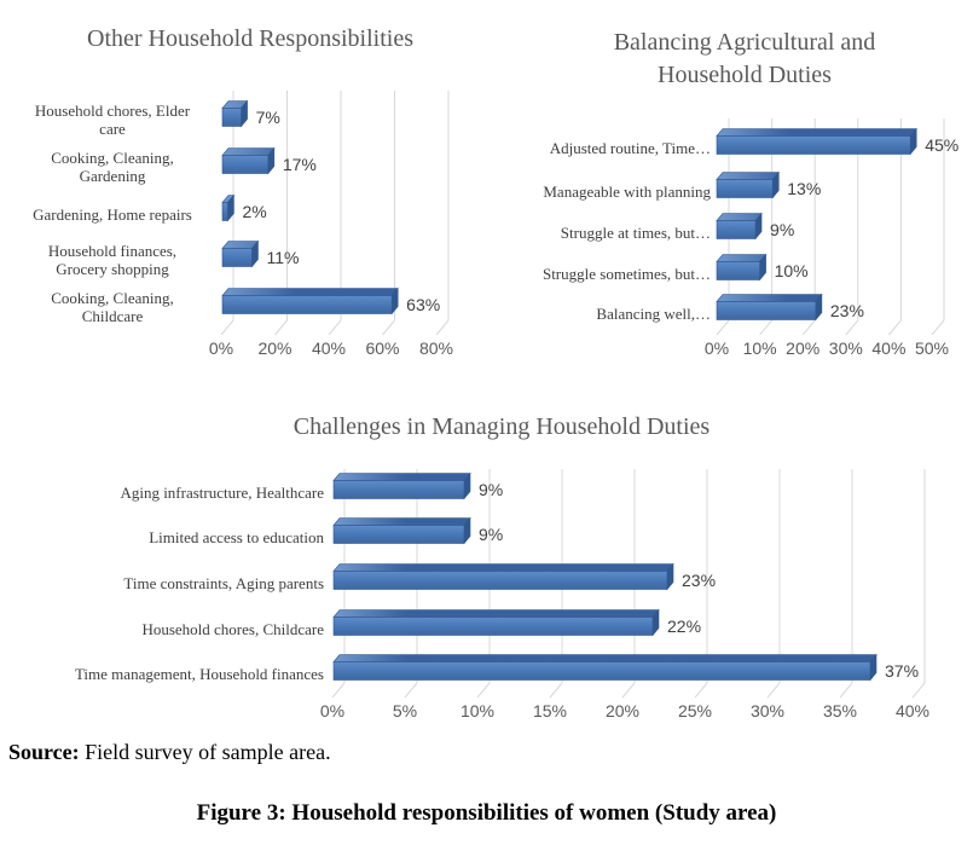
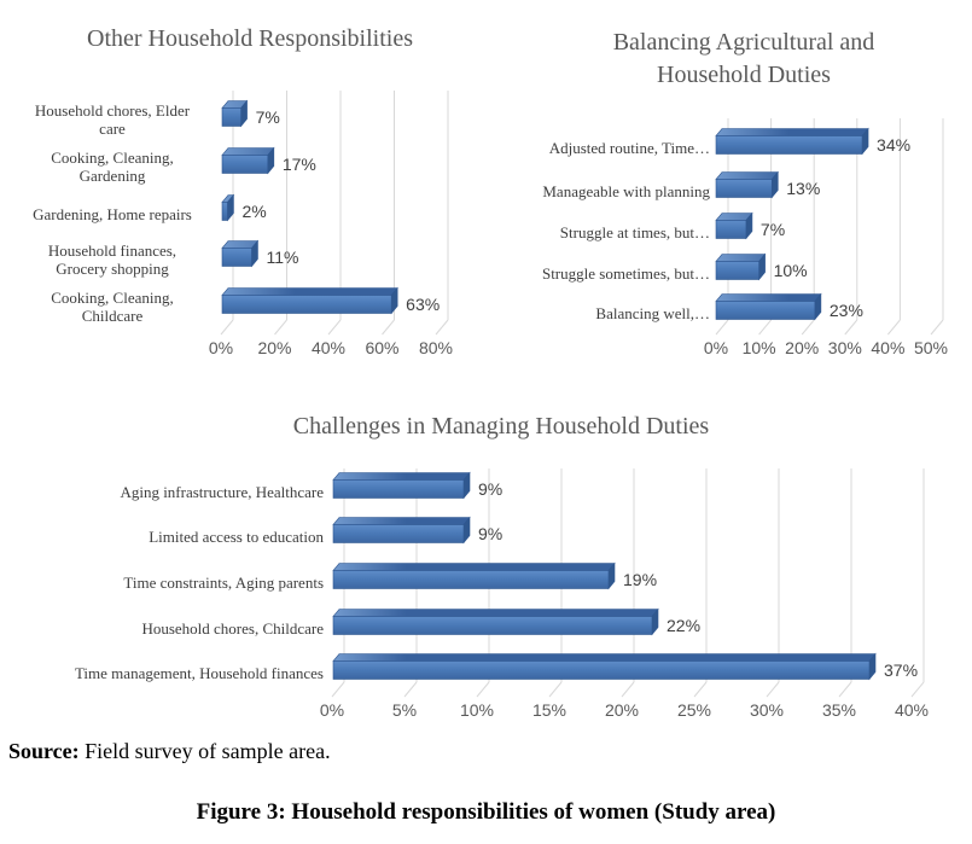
Balancing Agricultural and Household Duties/Adjusted routine, Time…: 45% -> 34%
Balancing Agricultural and Household Duties/Struggle at times, but…: 9% -> 7%
Challenges in Managing Household Duties/Time constraints, Aging parents: 23% -> 19%
